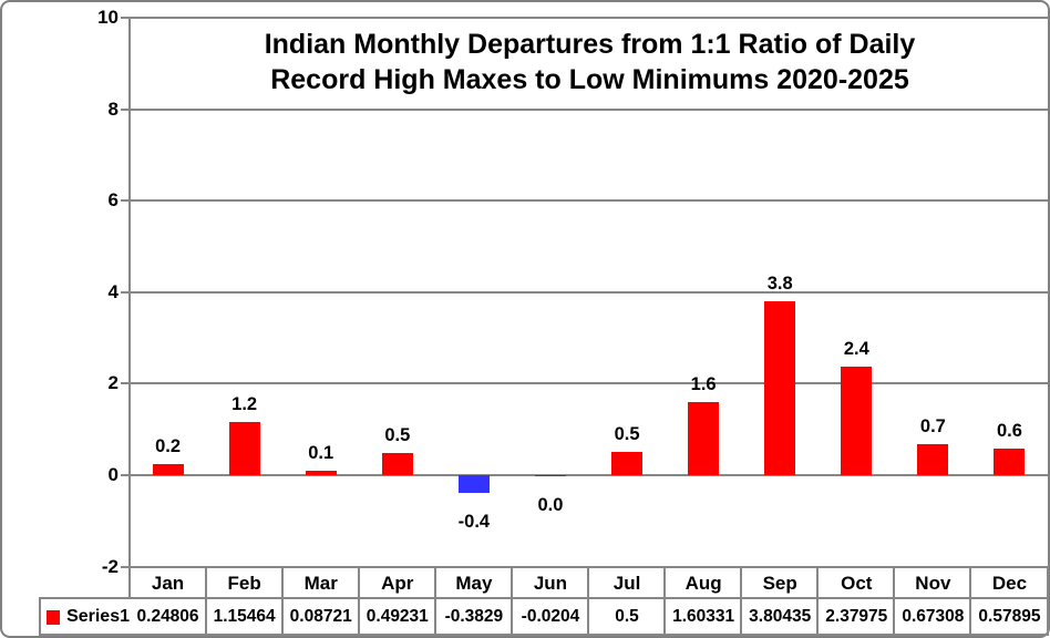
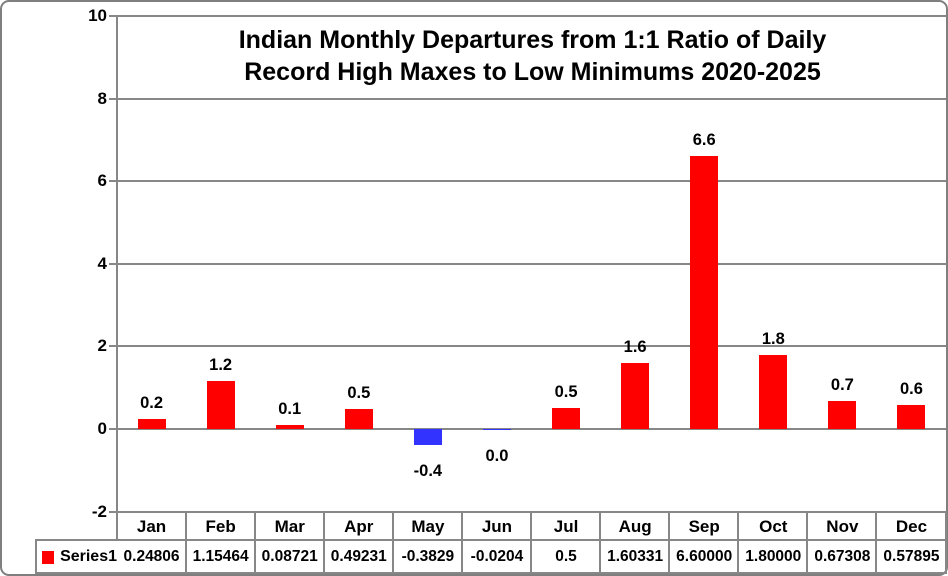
Sep: 3.80435 -> 6.60000
Oct: 2.37975 -> 1.80000
